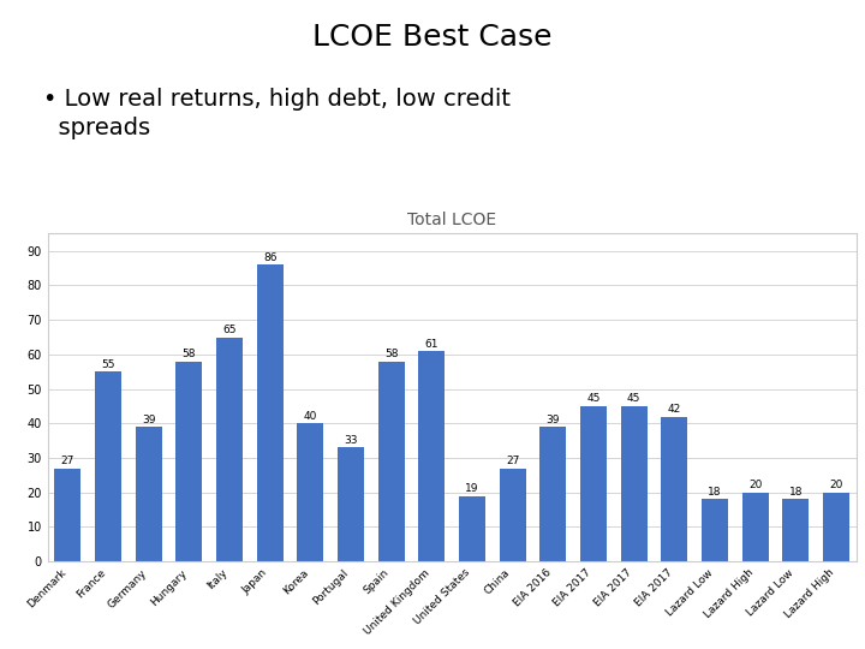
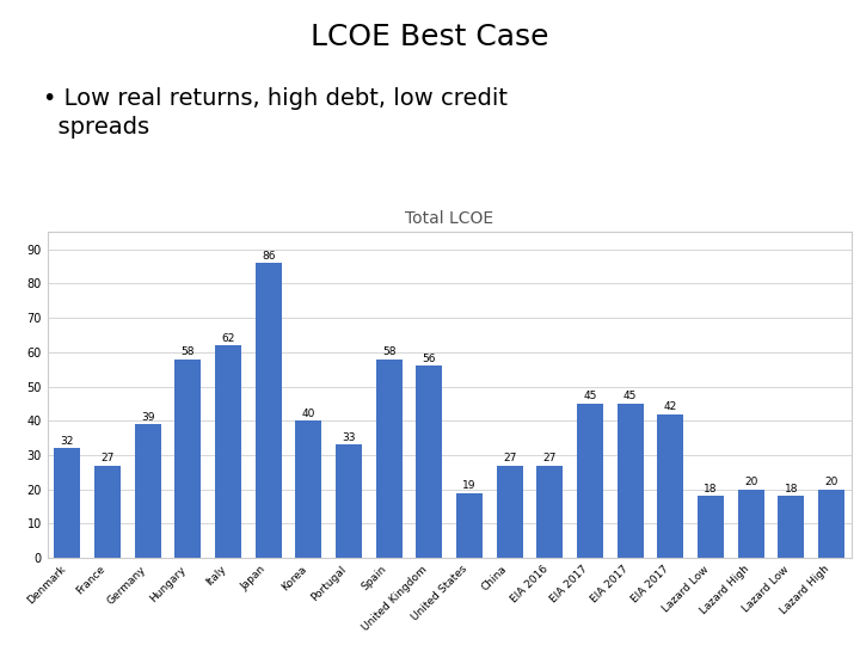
Denmark: 27 -> 32
France: 55 -> 27
Italy: 65 -> 62
United Kingdom: 61 -> 56
EIA 2016: 39 -> 27
